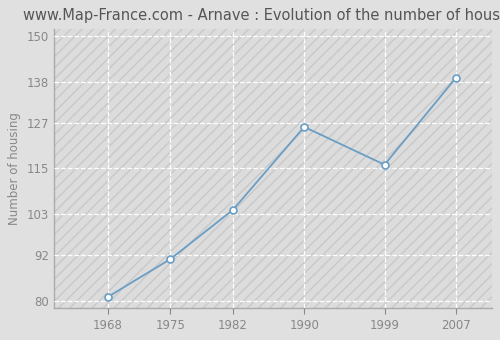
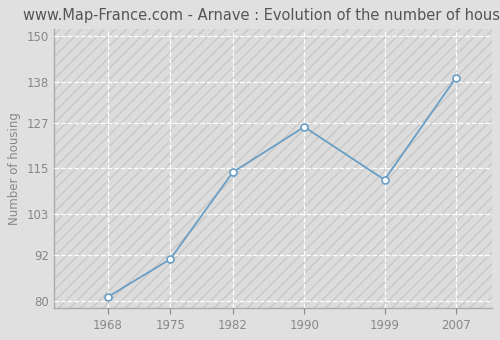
1982: 104 -> 114
1999: 116 -> 112
